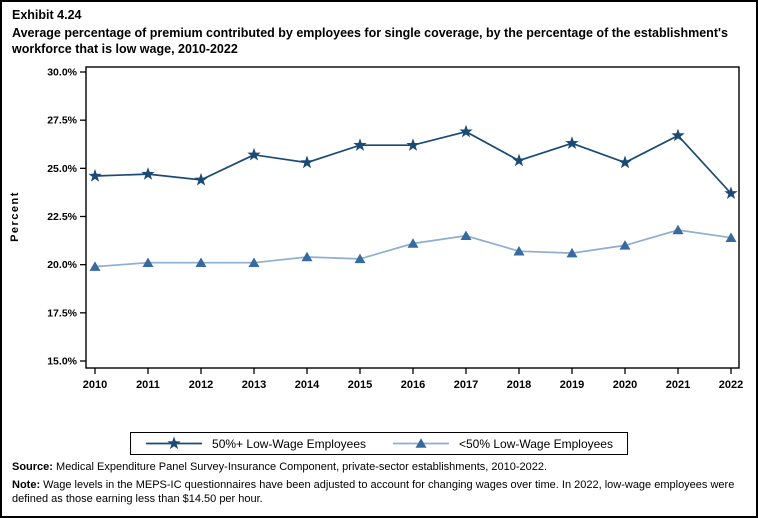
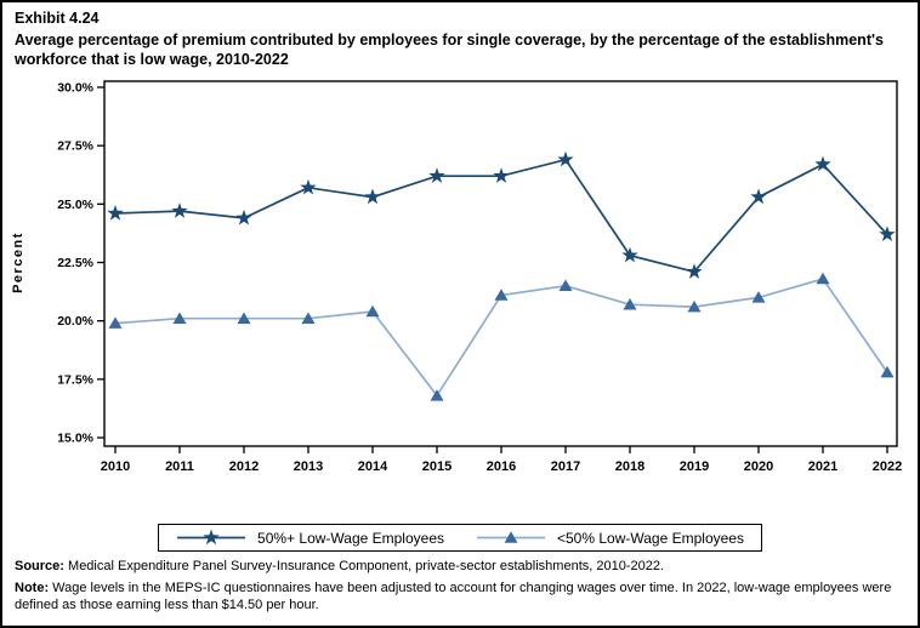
<50% Low-Wage Employees/2015: 20.3% -> 16.8%
50%+ Low-Wage Employees/2018: 25.4% -> 22.8%
50%+ Low-Wage Employees/2019: 26.3% -> 22.1%
<50% Low-Wage Employees/2022: 21.4% -> 17.8%
